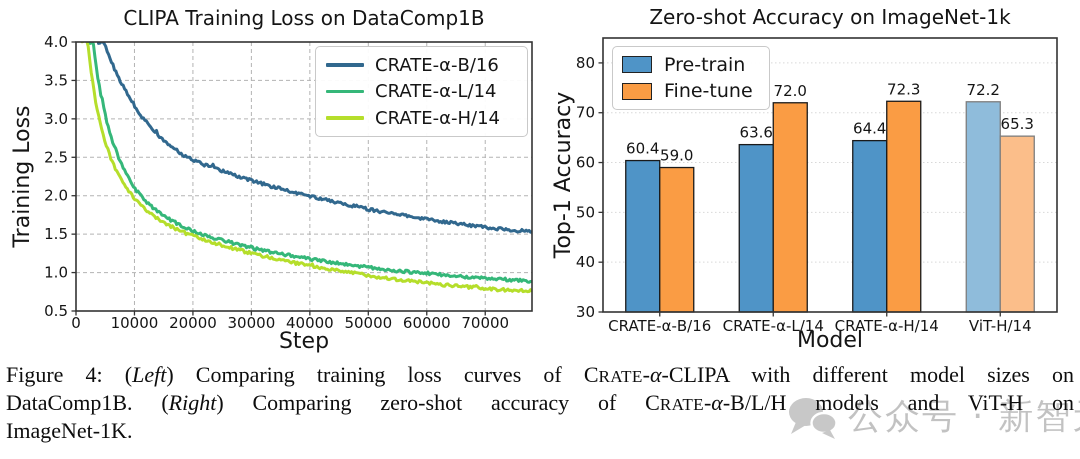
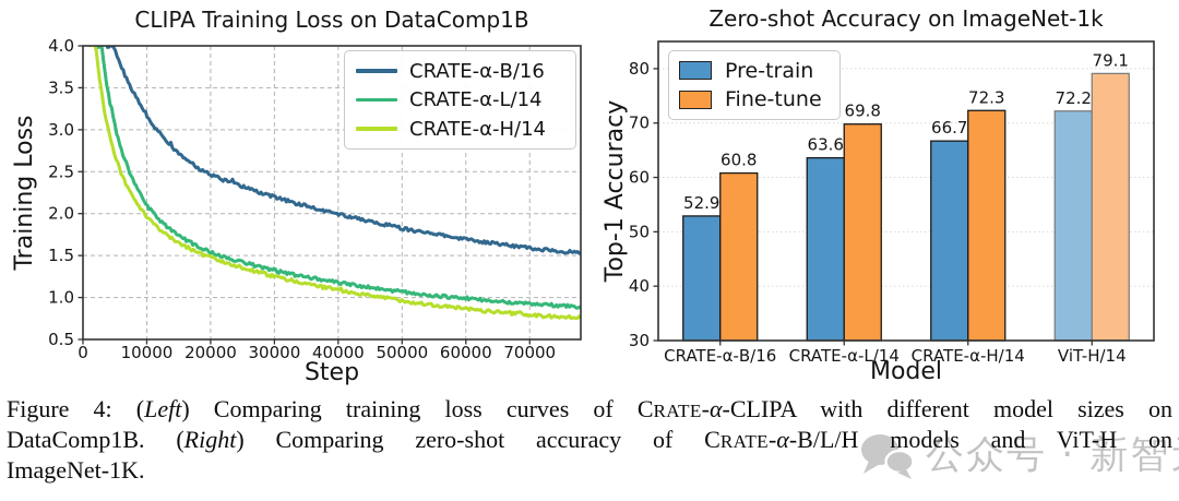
Zero-shot Accuracy on ImageNet-1k/Pre-train/CRATE-α-B/16: 60.4 -> 52.9
Zero-shot Accuracy on ImageNet-1k/Fine-tune/CRATE-α-B/16: 59.0 -> 60.8
Zero-shot Accuracy on ImageNet-1k/Fine-tune/CRATE-α-L/14: 72.0 -> 69.8
Zero-shot Accuracy on ImageNet-1k/Pre-train/CRATE-α-H/14: 64.4 -> 66.7
Zero-shot Accuracy on ImageNet-1k/Fine-tune/ViT-H/14: 65.3 -> 79.1
